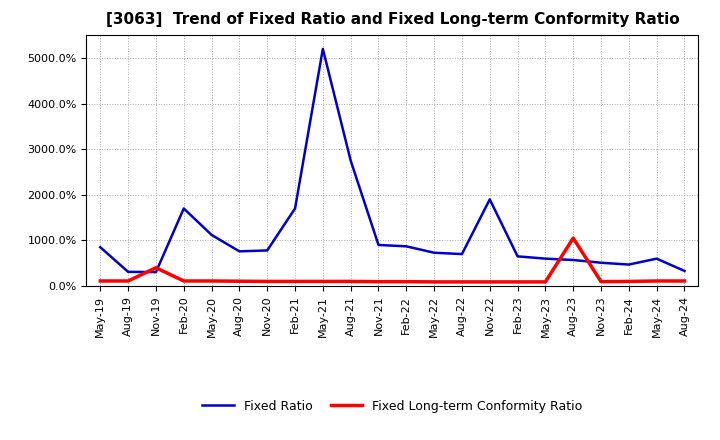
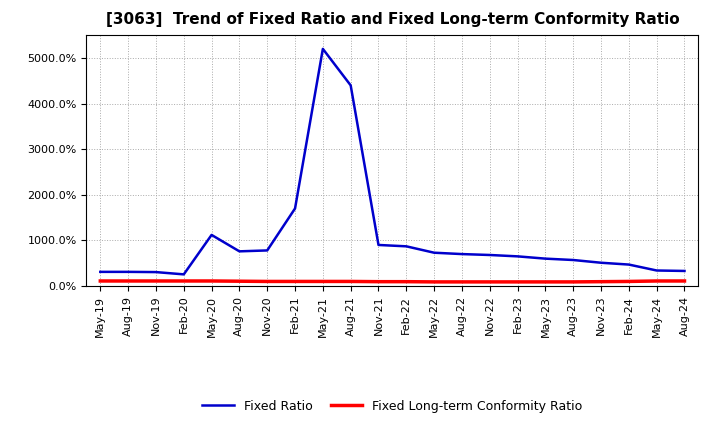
Fixed Ratio/May-19: 850% -> 310%
Fixed Long-term Conformity Ratio/Nov-19: 400% -> 110%
Fixed Ratio/Feb-20: 1700% -> 260%
Fixed Ratio/Aug-21: 2750% -> 4400%
Fixed Ratio/Nov-22: 1900% -> 680%
Fixed Long-term Conformity Ratio/Aug-23: 1050% -> 90%
Fixed Ratio/May-24: 600% -> 340%
